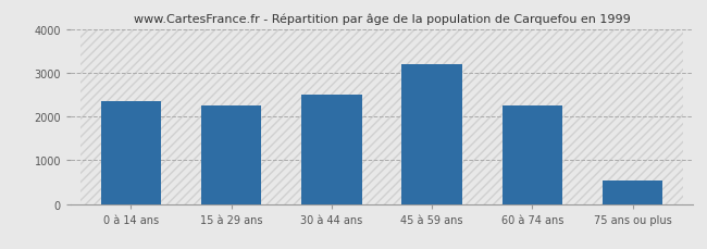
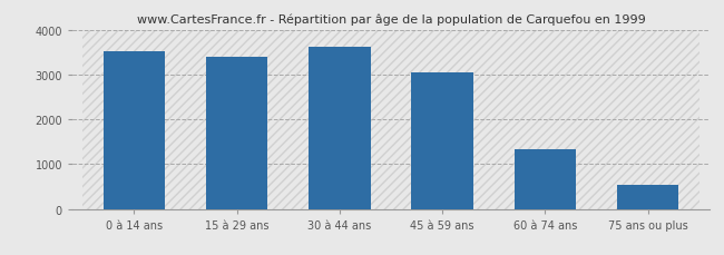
0 à 14 ans: 2350 -> 3530
15 à 29 ans: 2250 -> 3390
30 à 44 ans: 2500 -> 3620
45 à 59 ans: 3200 -> 3050
60 à 74 ans: 2250 -> 1330
